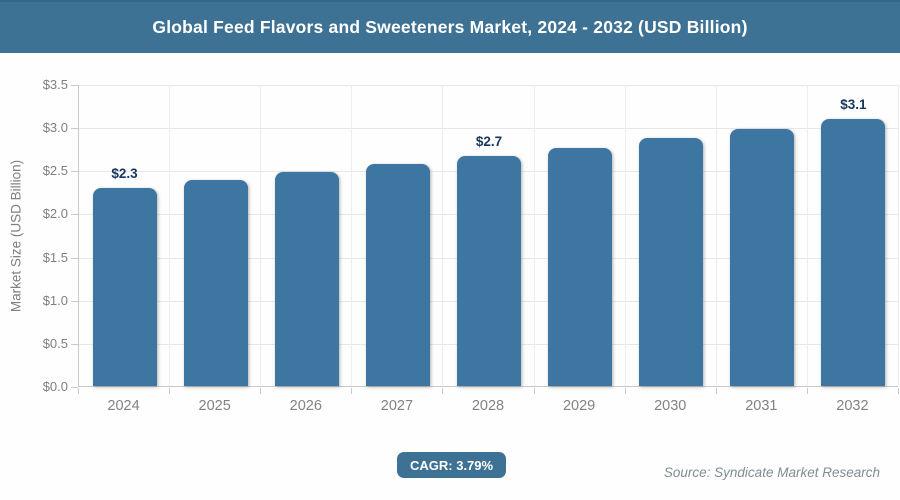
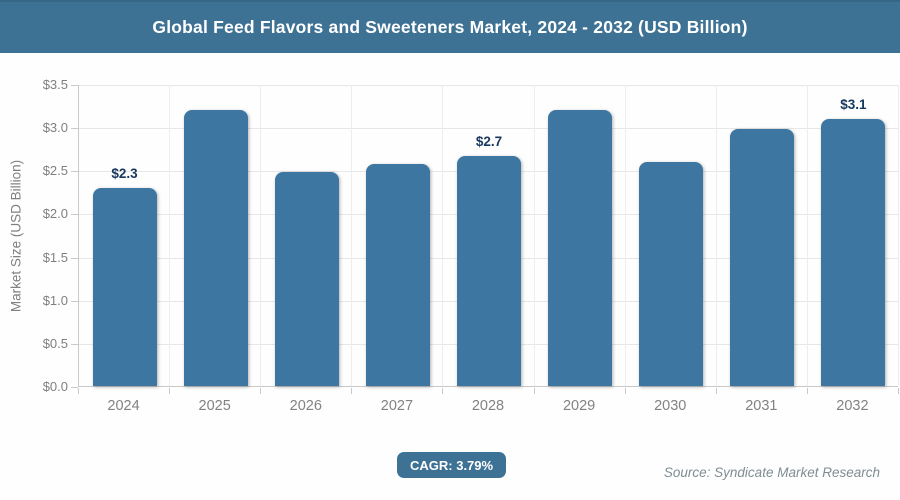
2025: $2.4 -> $3.2
2029: $2.8 -> $3.2
2030: $2.9 -> $2.6
